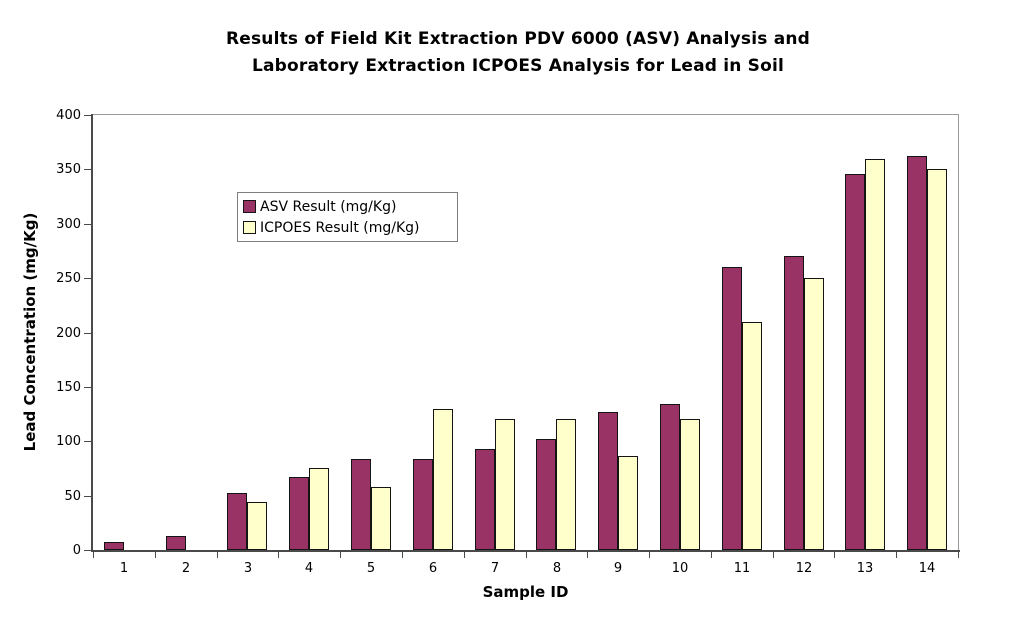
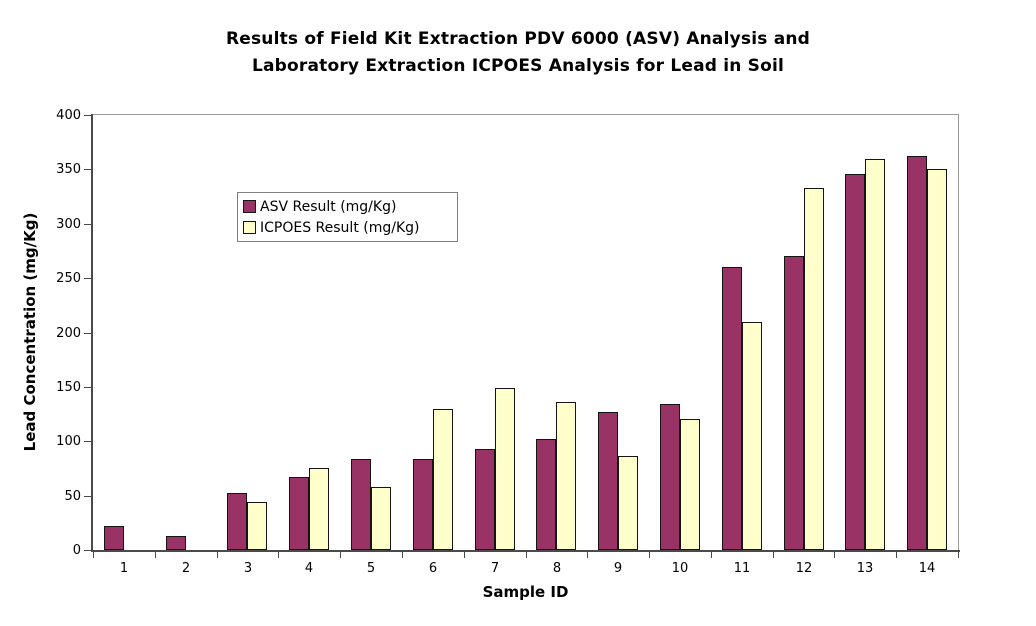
ASV Result (mg/Kg)/1: 7 -> 22
ICPOES Result (mg/Kg)/7: 120 -> 149
ICPOES Result (mg/Kg)/8: 120 -> 136
ICPOES Result (mg/Kg)/12: 250 -> 333
